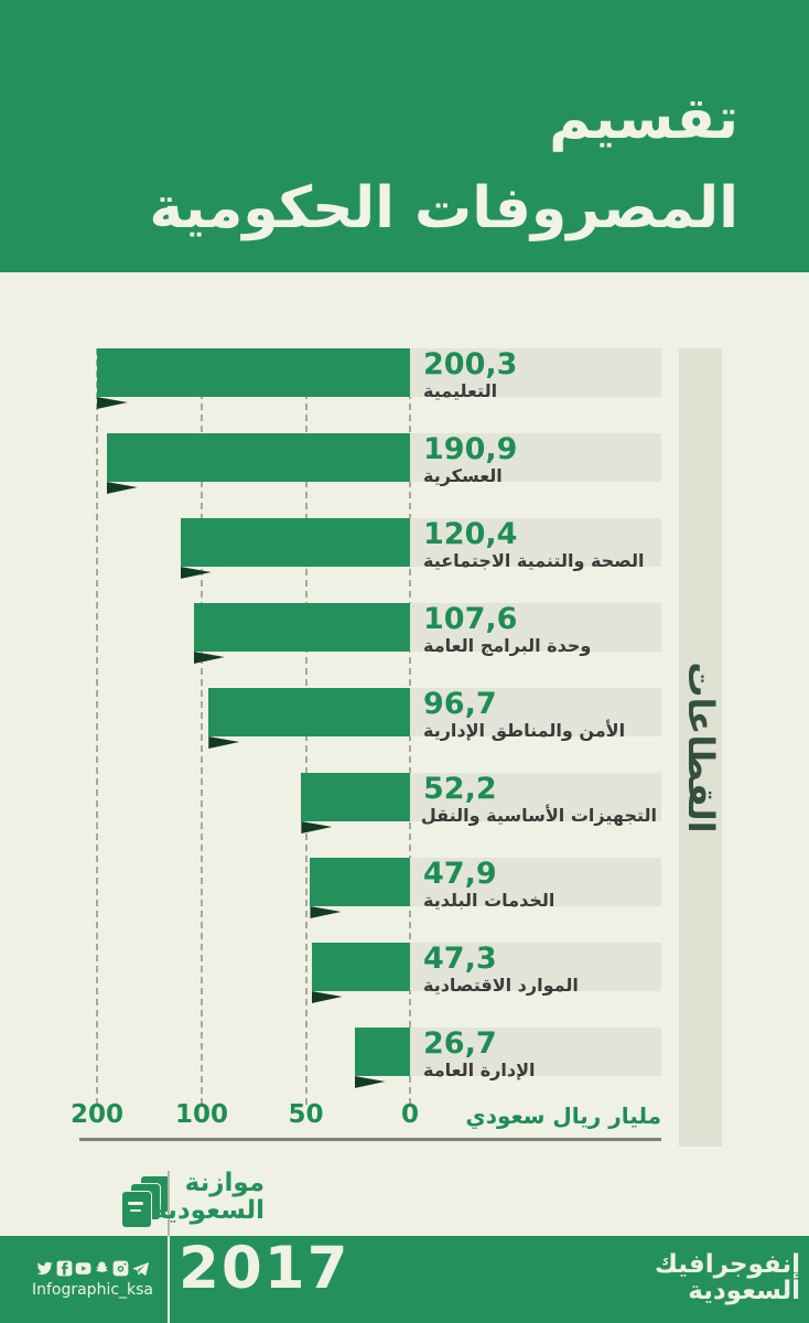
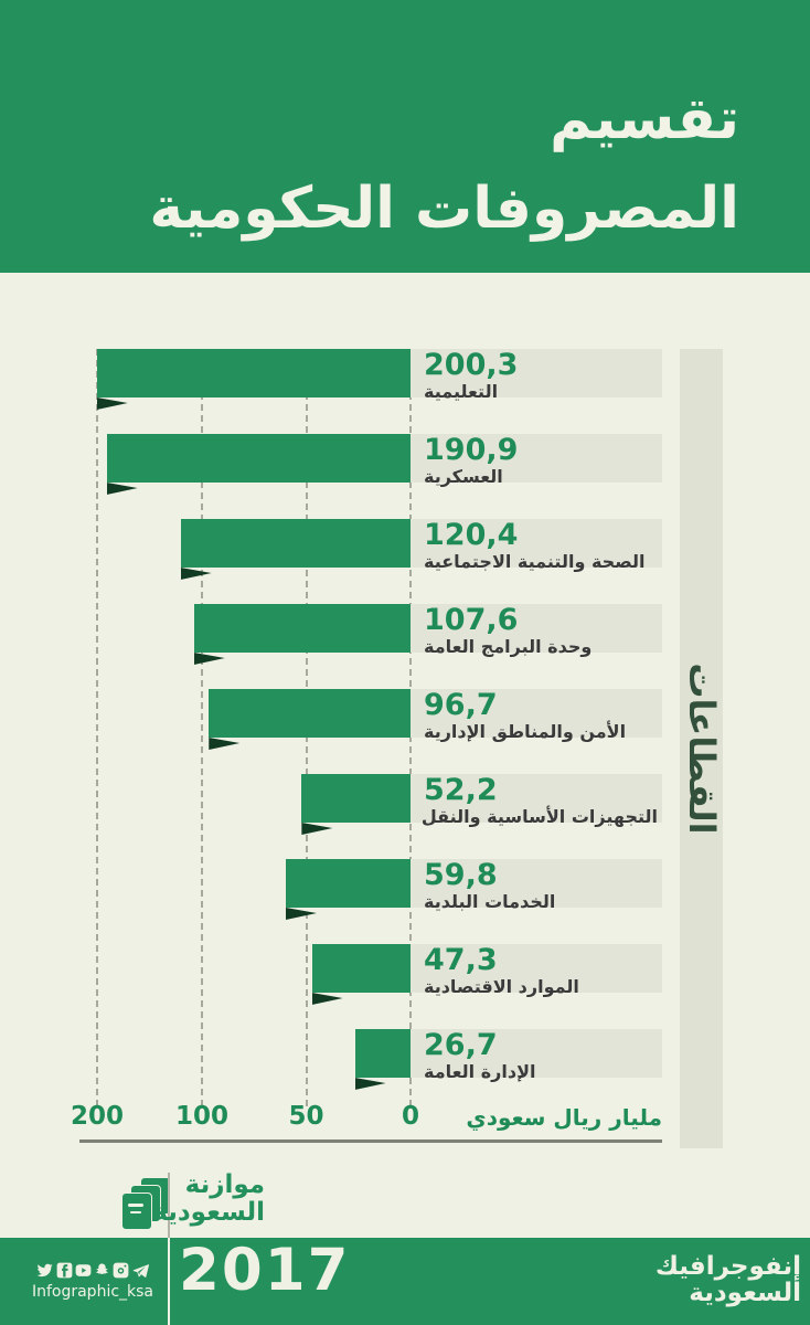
الخدمات البلدية: 47,9 -> 59,8
